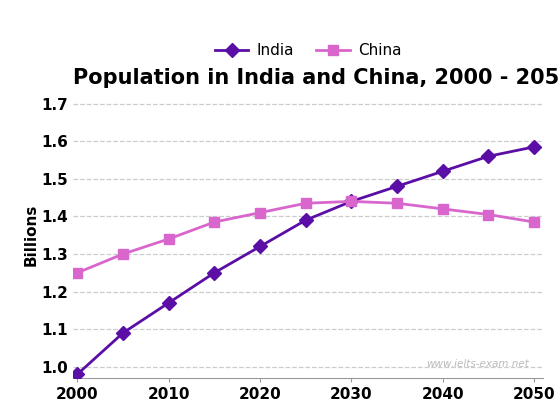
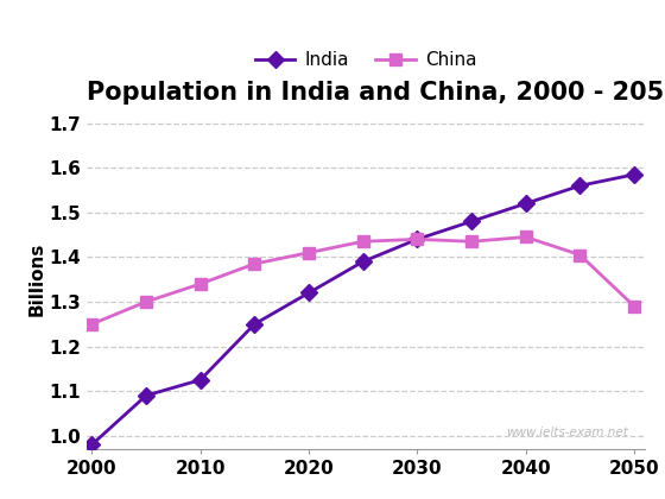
India/2010: 1.170 -> 1.125
China/2040: 1.420 -> 1.445
China/2050: 1.385 -> 1.290
